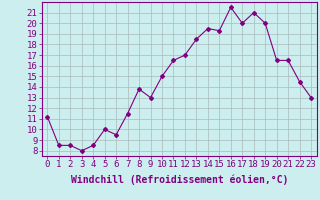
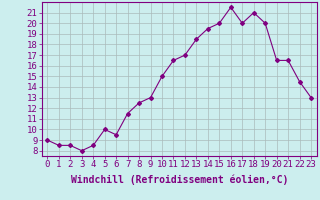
0: 11.2 -> 9.0
8: 13.8 -> 12.5
15: 19.3 -> 20.0
